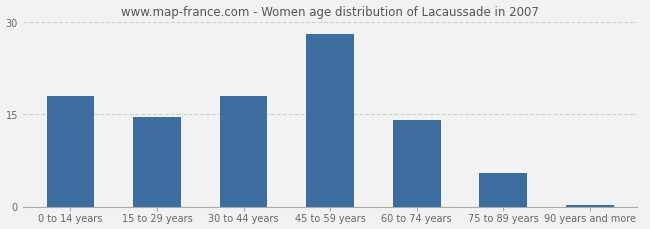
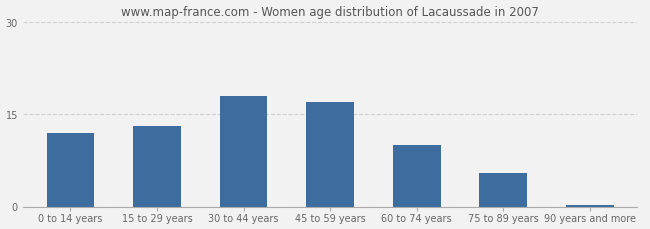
0 to 14 years: 18.0 -> 12.0
15 to 29 years: 14.5 -> 13.0
45 to 59 years: 28.0 -> 17.0
60 to 74 years: 14.0 -> 10.0
